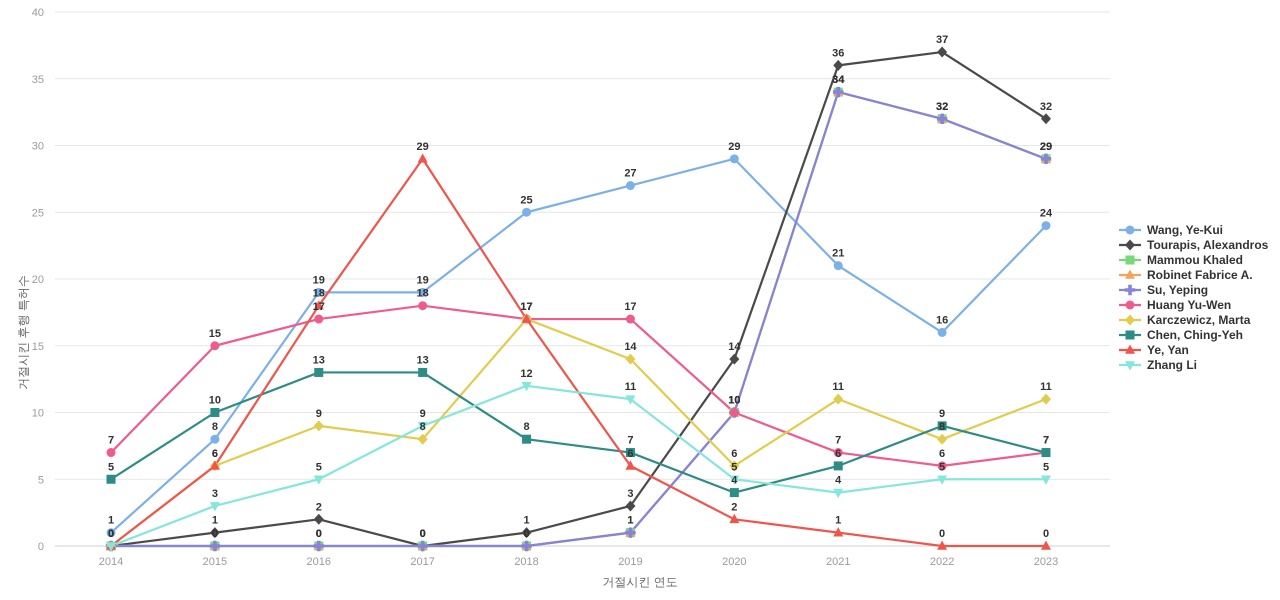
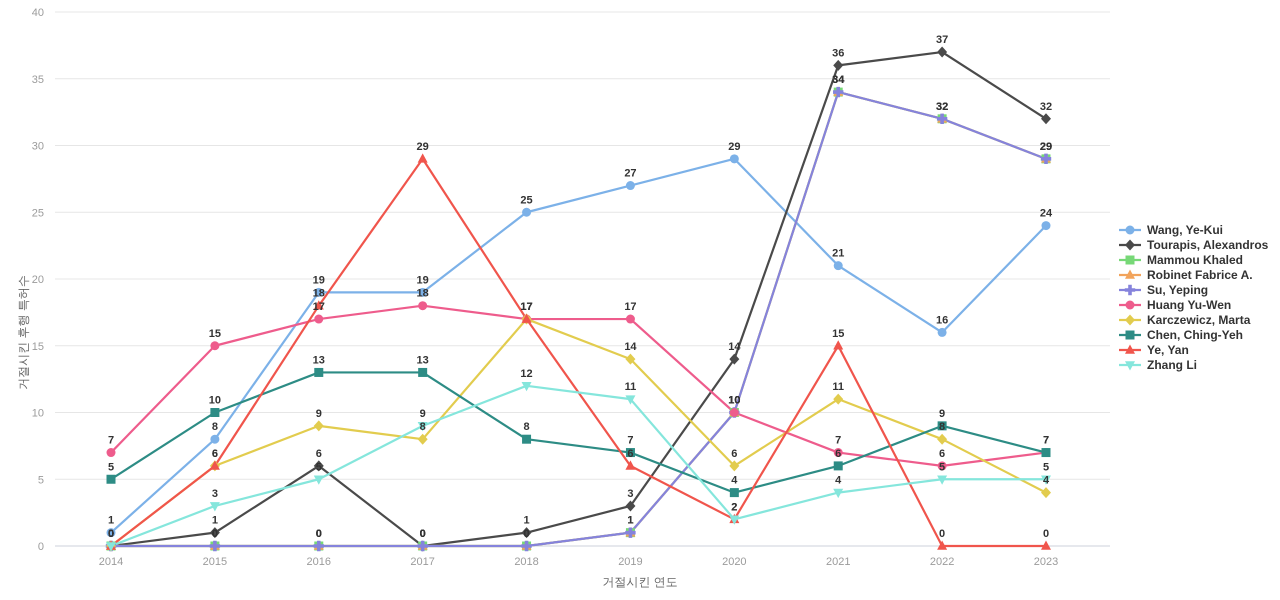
Tourapis, Alexandros/2016: 2 -> 6
Zhang Li/2020: 5 -> 2
Ye, Yan/2021: 1 -> 15
Karczewicz, Marta/2023: 11 -> 4
